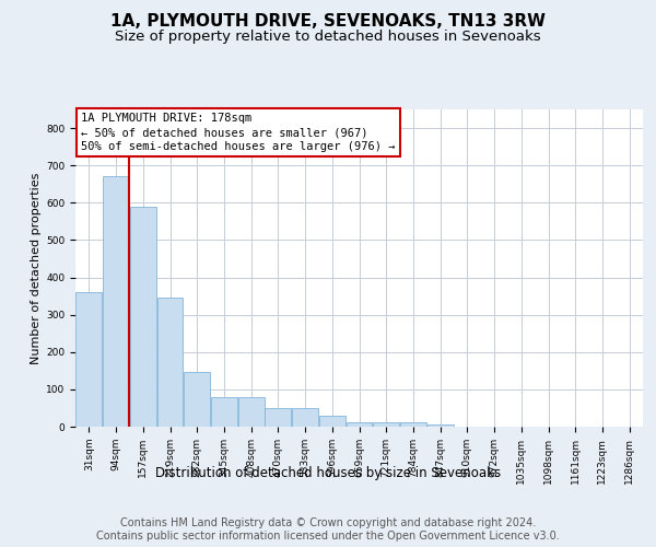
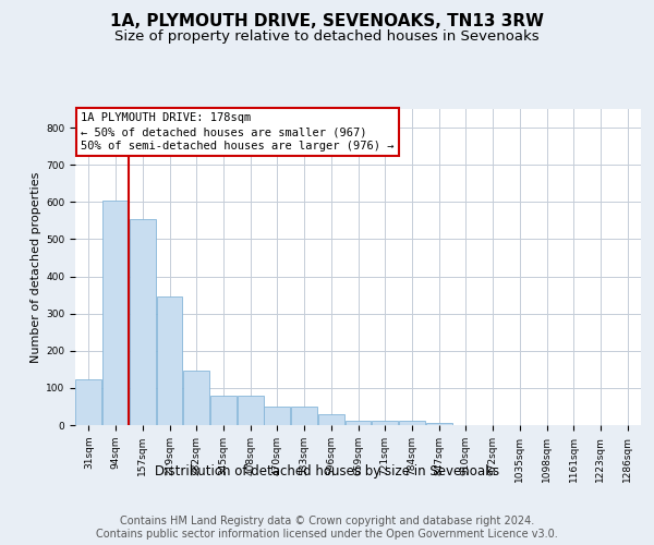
31sqm: 360 -> 123
94sqm: 670 -> 603
157sqm: 590 -> 554
